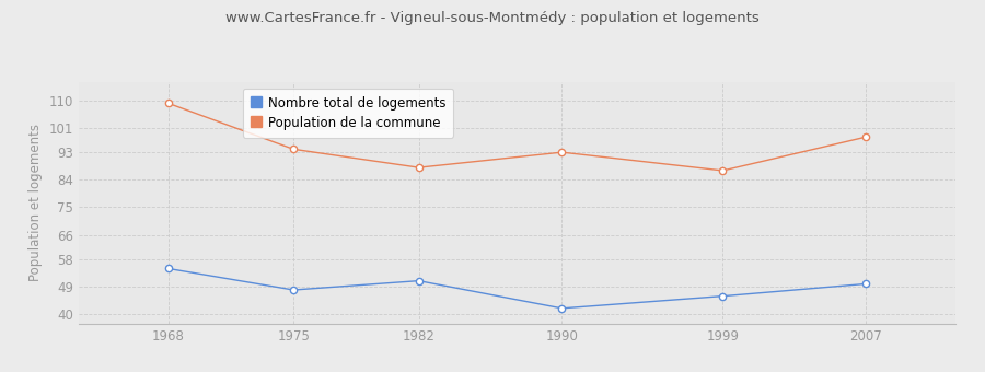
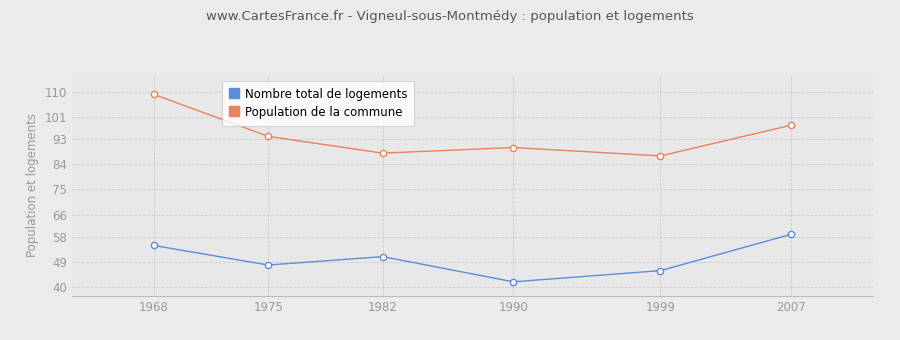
Population de la commune/1990: 93 -> 90
Nombre total de logements/2007: 50 -> 59
